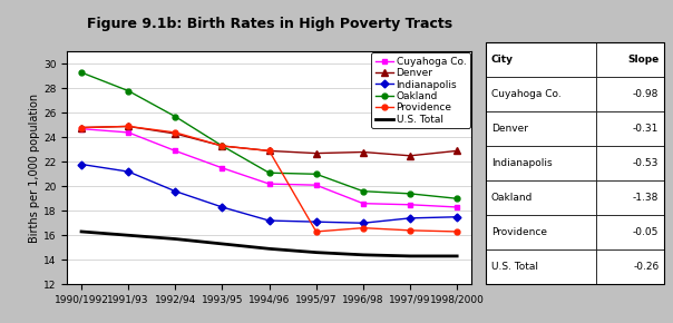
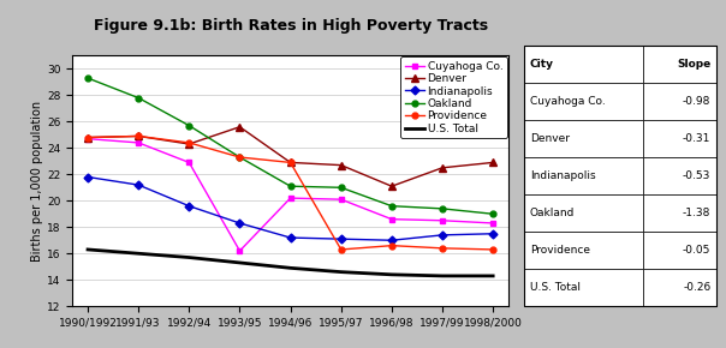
Cuyahoga Co./1993/95: 21.5 -> 16.2
Denver/1993/95: 23.3 -> 25.6
Denver/1996/98: 22.8 -> 21.1
